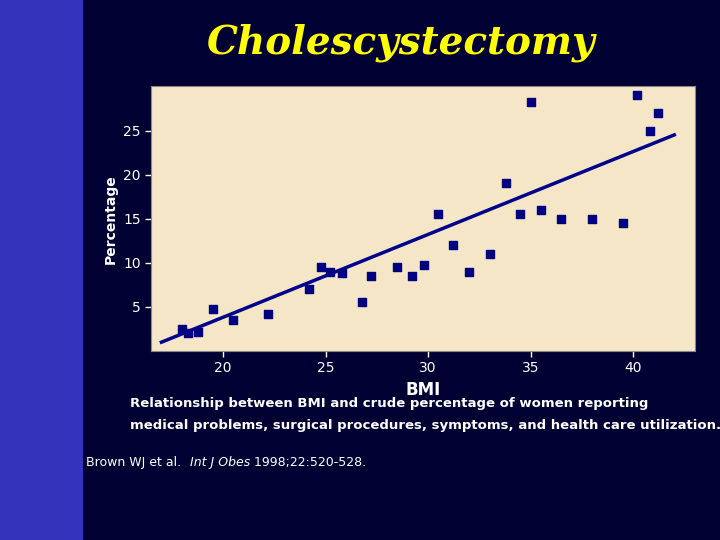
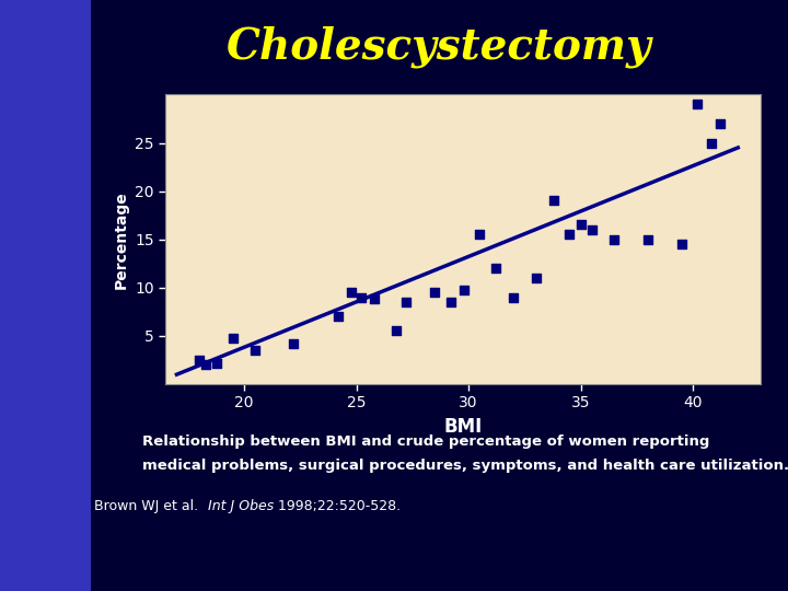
35: 28.2 -> 16.5
